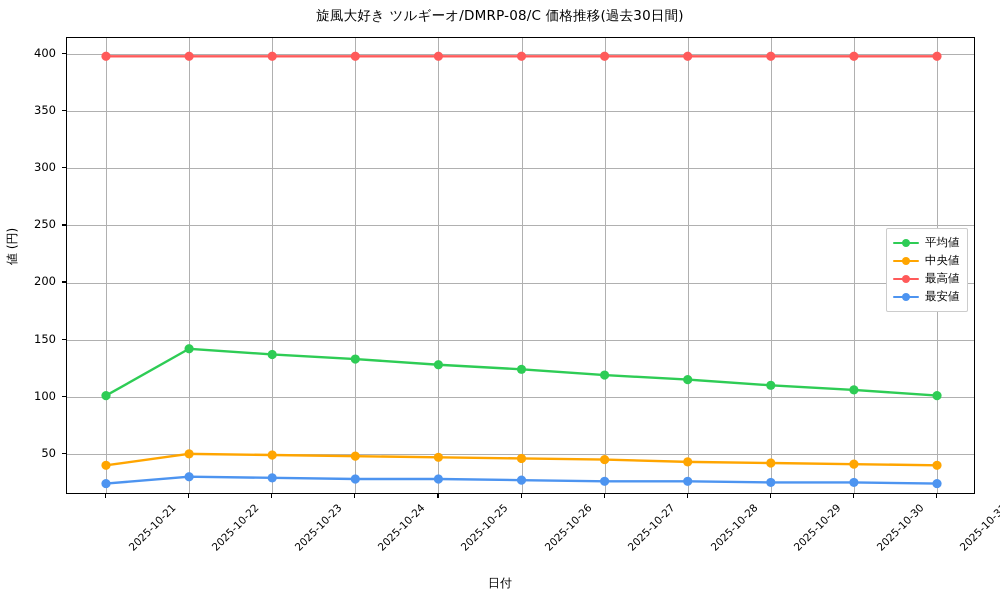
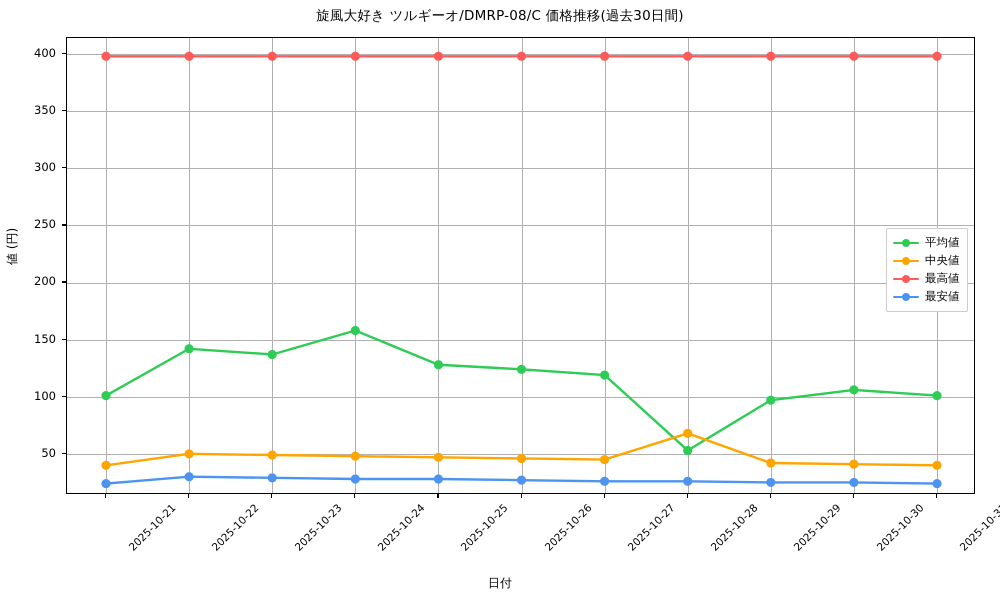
平均値/2025-10-24: 133 -> 158
平均値/2025-10-28: 115 -> 53
中央値/2025-10-28: 43 -> 68
平均値/2025-10-29: 110 -> 97
